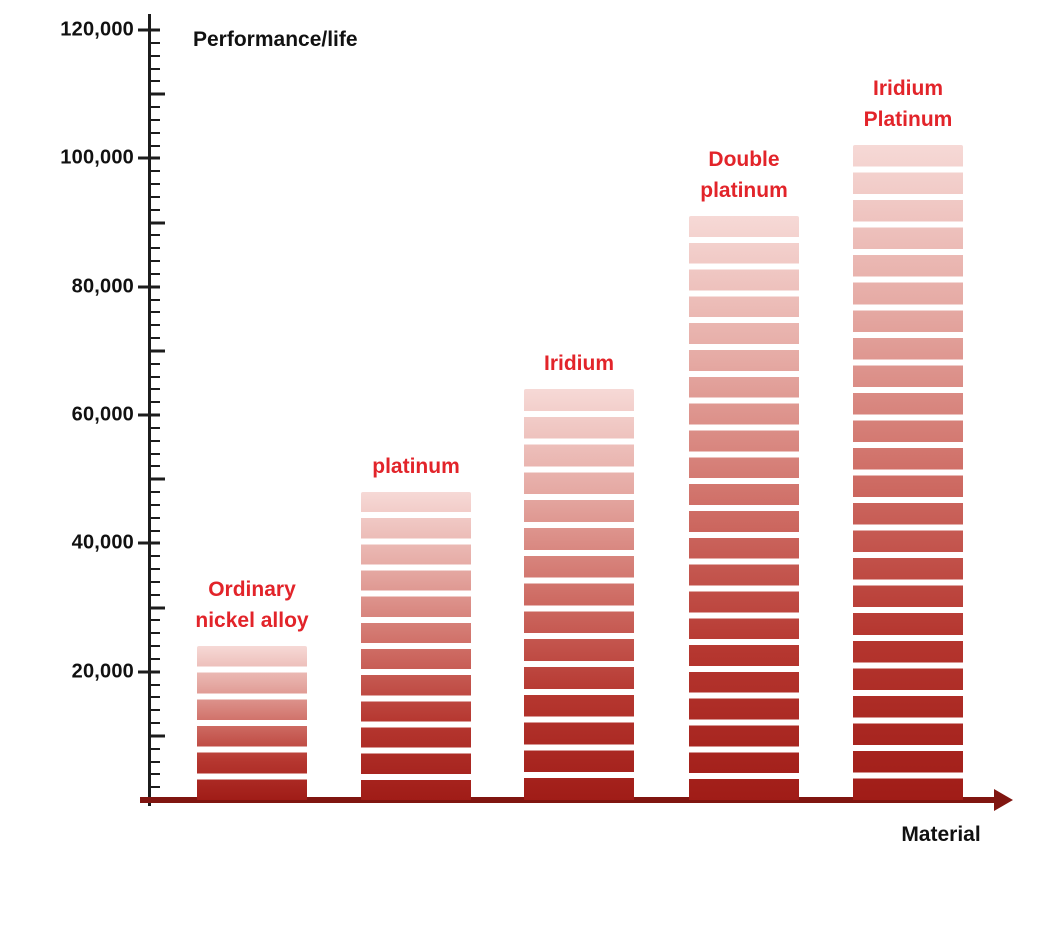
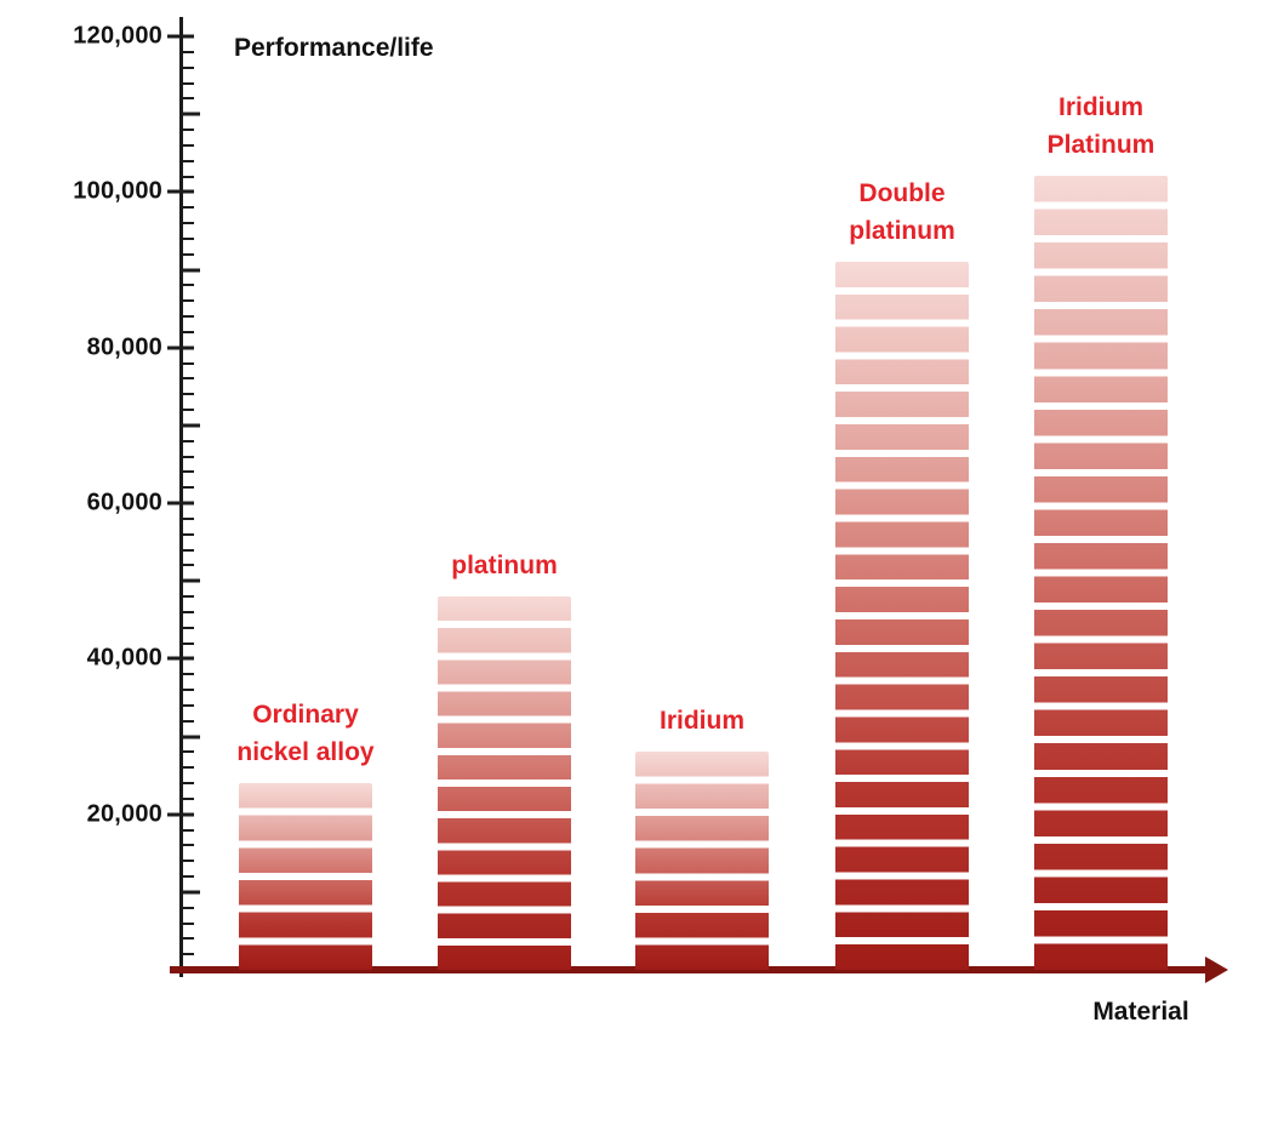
Iridium: 64000 -> 28000
